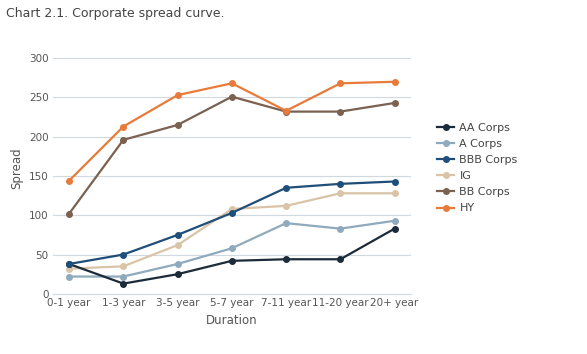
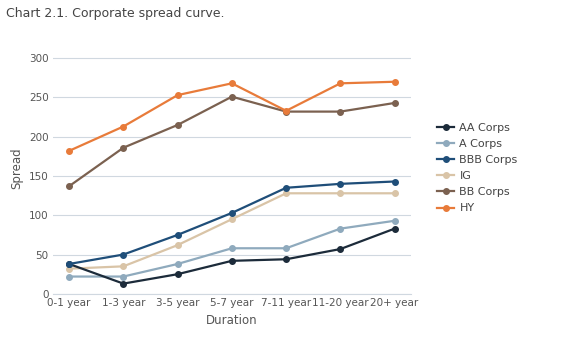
BB Corps/0-1 year: 102 -> 137
HY/0-1 year: 144 -> 182
BB Corps/1-3 year: 196 -> 186
IG/5-7 year: 108 -> 95
A Corps/7-11 year: 90 -> 58
IG/7-11 year: 112 -> 128
AA Corps/11-20 year: 44 -> 57
